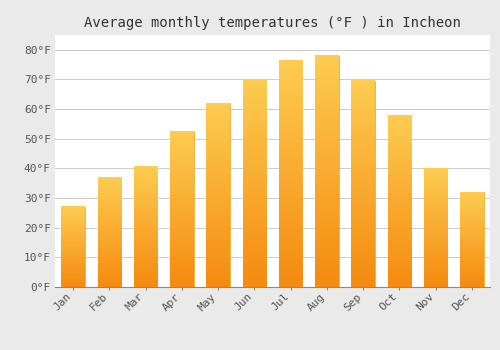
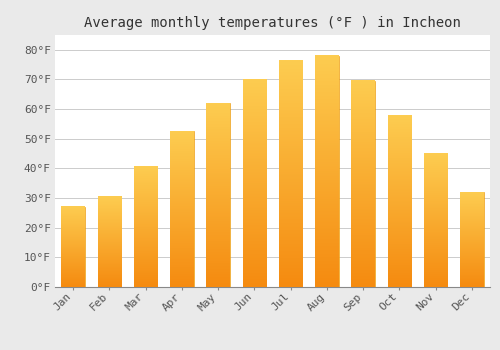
Feb: 37.0°F -> 30.5°F
Nov: 40.0°F -> 45.0°F
